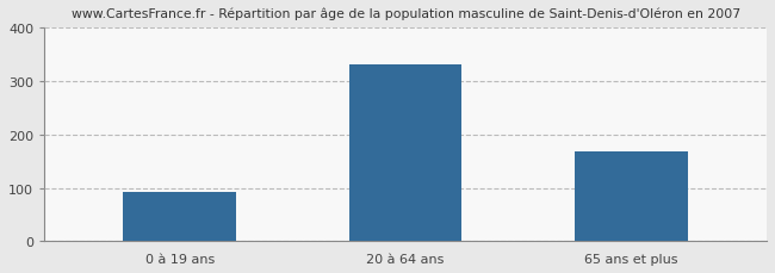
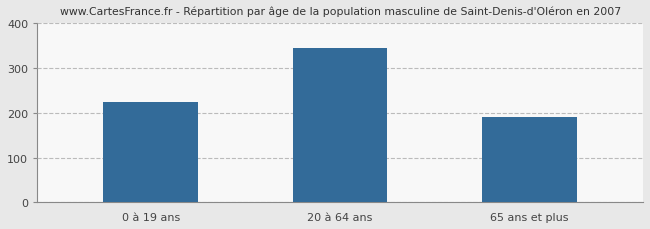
0 à 19 ans: 93 -> 225
20 à 64 ans: 332 -> 345
65 ans et plus: 168 -> 190
